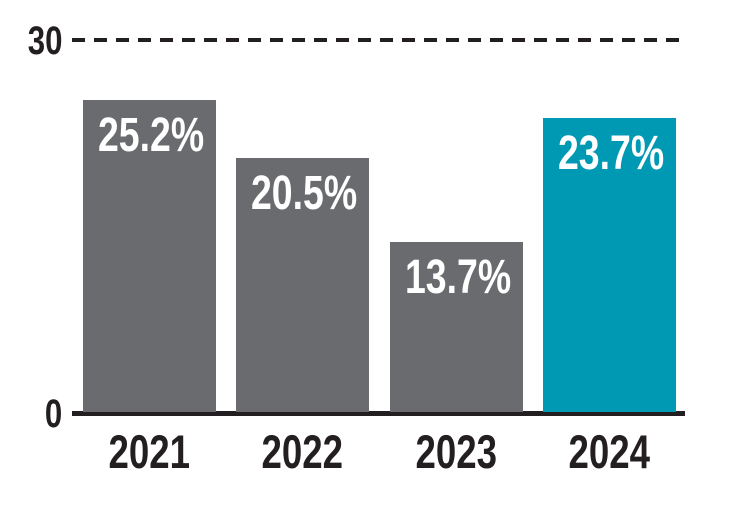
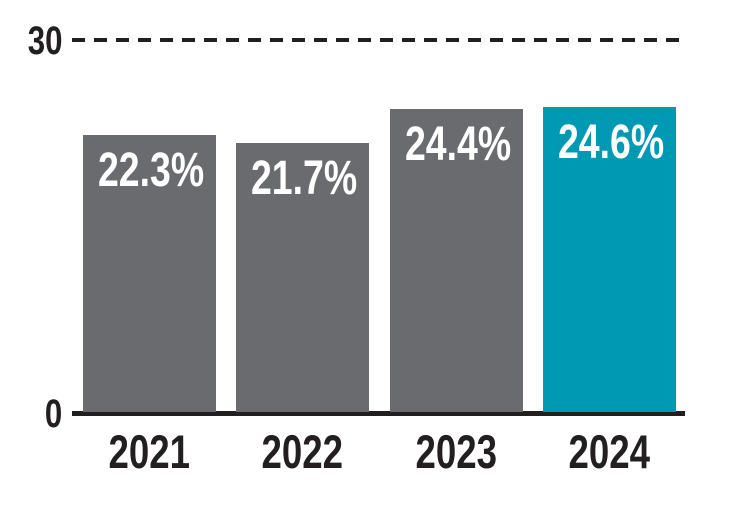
2021: 25.2% -> 22.3%
2022: 20.5% -> 21.7%
2023: 13.7% -> 24.4%
2024: 23.7% -> 24.6%
